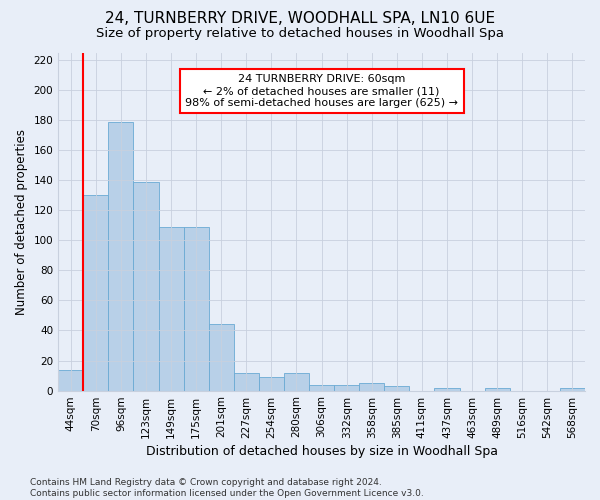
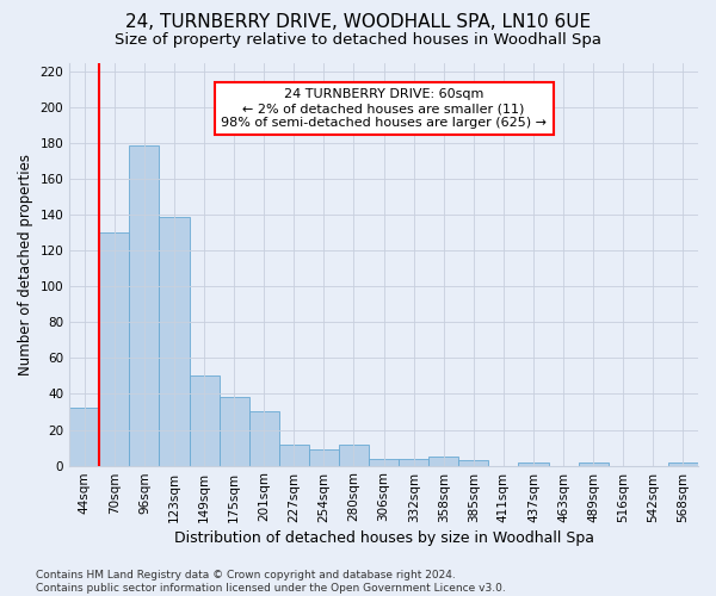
44sqm: 14 -> 32
149sqm: 109 -> 50
175sqm: 109 -> 38
201sqm: 44 -> 30
